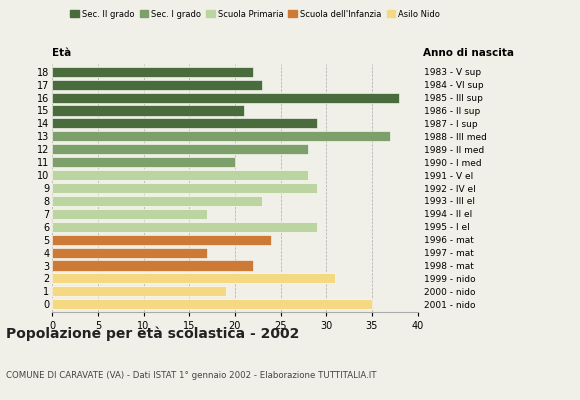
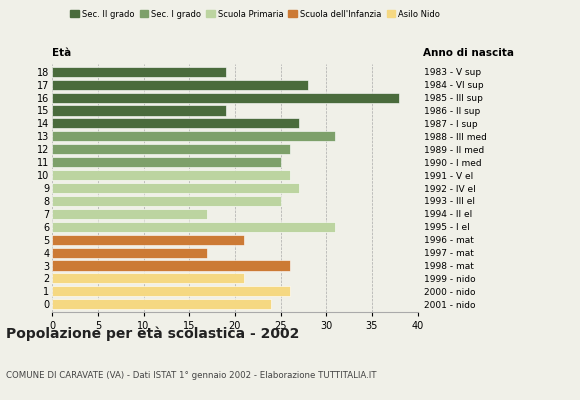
18: 22 -> 19
17: 23 -> 28
15: 21 -> 19
14: 29 -> 27
13: 37 -> 31
12: 28 -> 26
11: 20 -> 25
10: 28 -> 26
9: 29 -> 27
8: 23 -> 25
6: 29 -> 31
5: 24 -> 21
3: 22 -> 26
2: 31 -> 21
1: 19 -> 26
0: 35 -> 24
